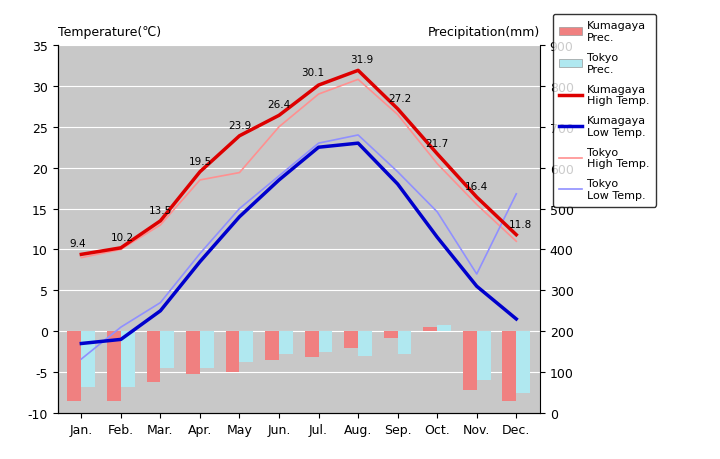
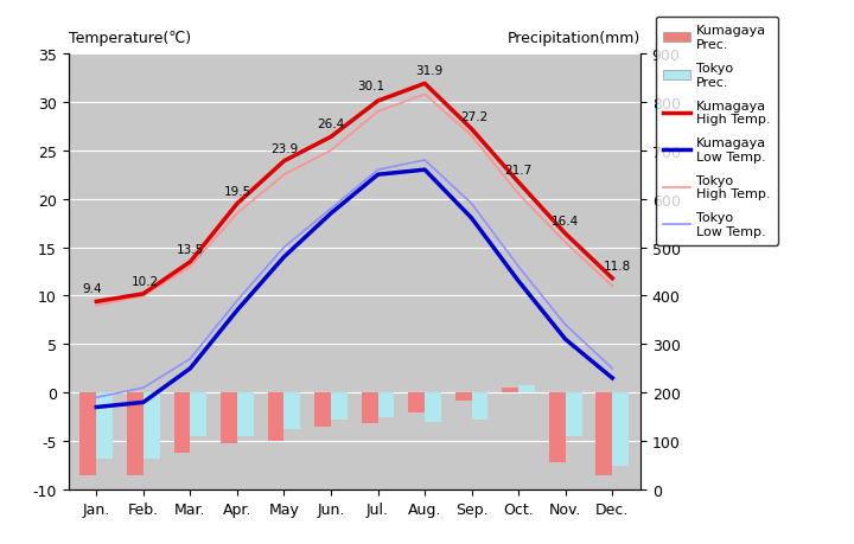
Tokyo Low Temp./Jan.: -3.4 -> -0.5
Tokyo High Temp./May: 19.4 -> 22.5
Tokyo Low Temp./Oct.: 14.6 -> 13.0
Tokyo Prec./Nov.: -6.0 -> -4.5
Tokyo Low Temp./Dec.: 16.8 -> 2.5
